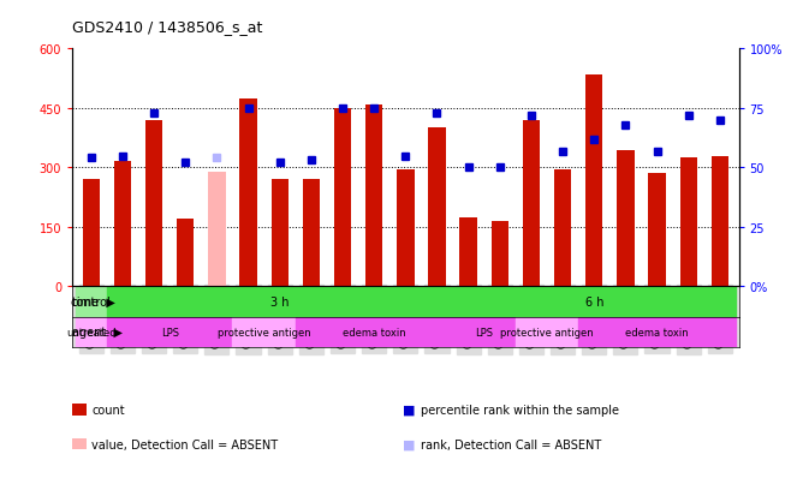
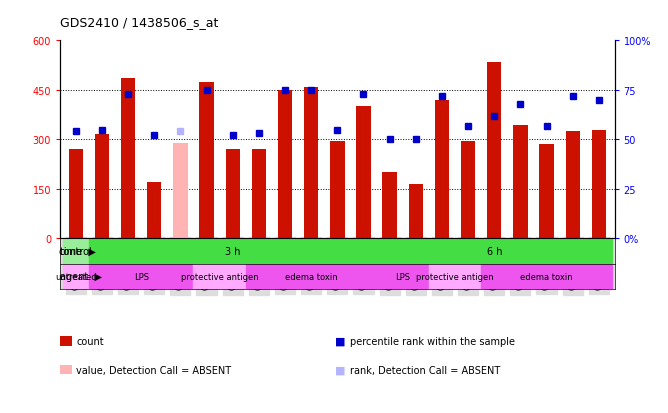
GSM106428: 420 -> 485
GSM106395: 175 -> 200
